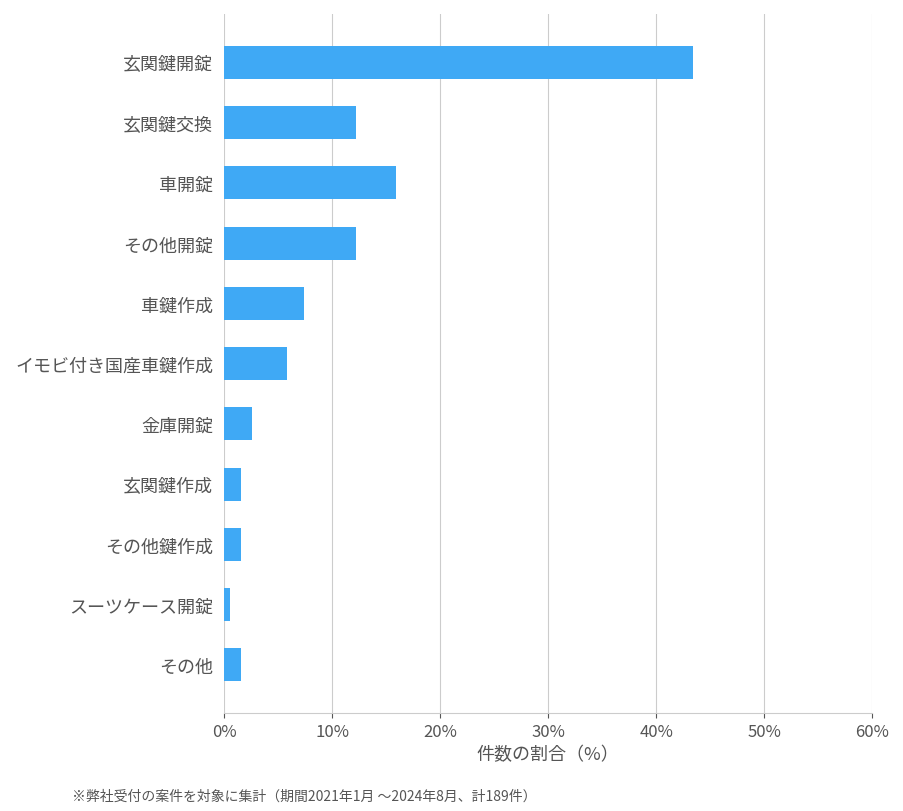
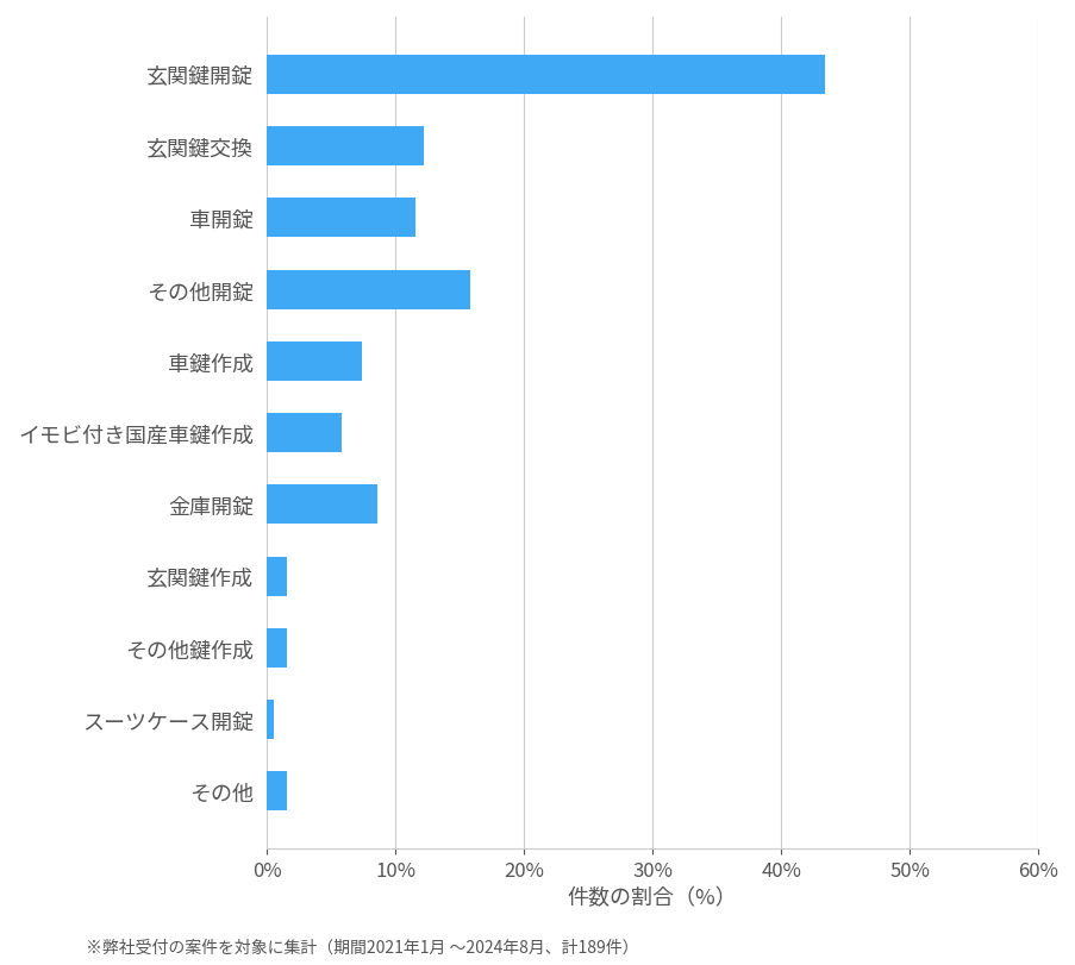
車開錠: 15.9% -> 11.6%
その他開錠: 12.2% -> 15.8%
金庫開錠: 2.6% -> 8.6%
